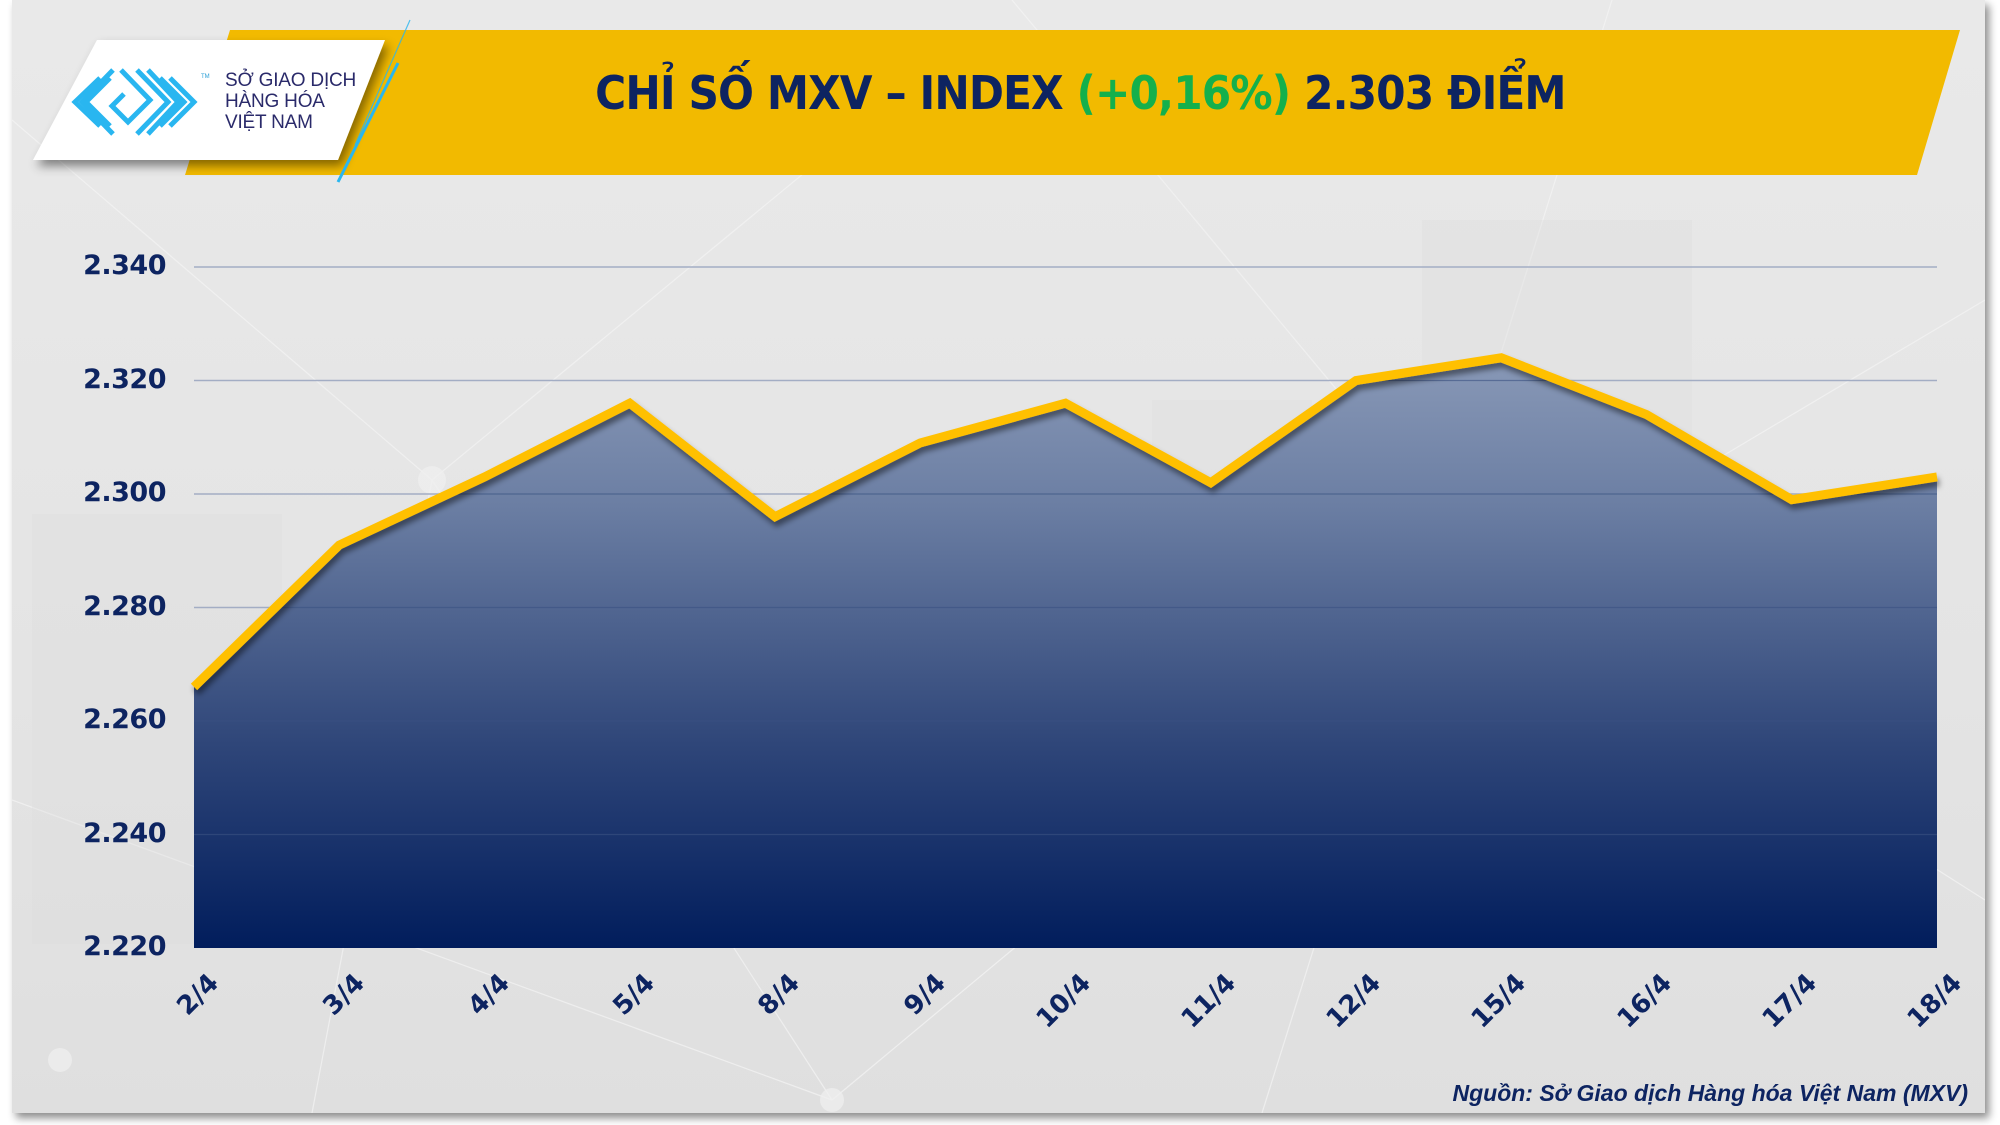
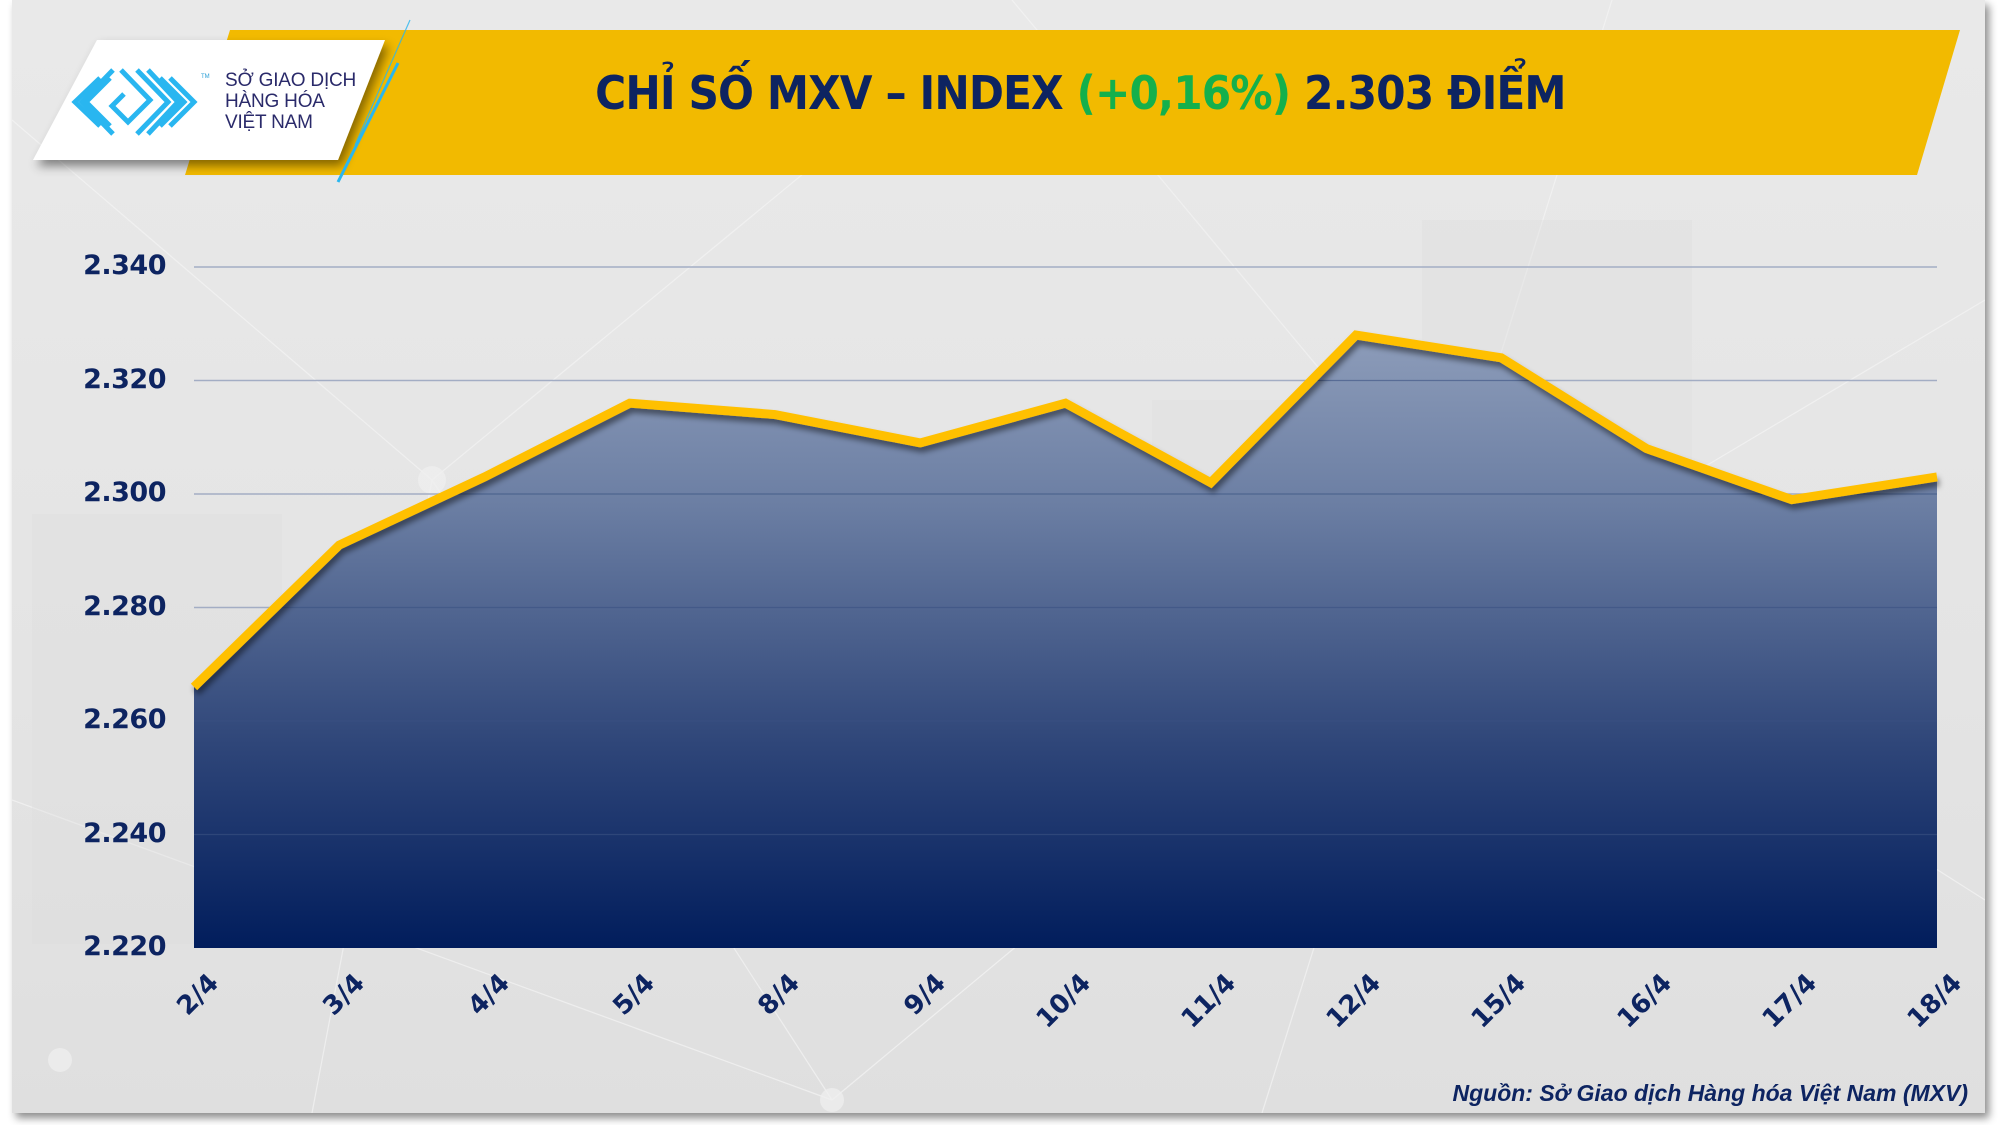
8/4: 2296 -> 2314
12/4: 2320 -> 2328
16/4: 2314 -> 2308
